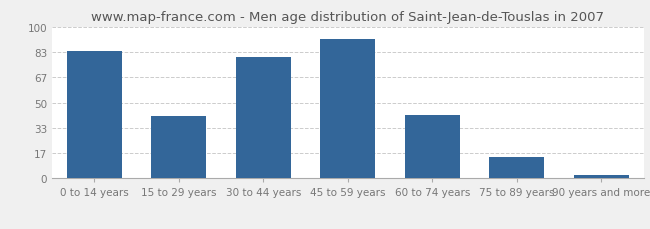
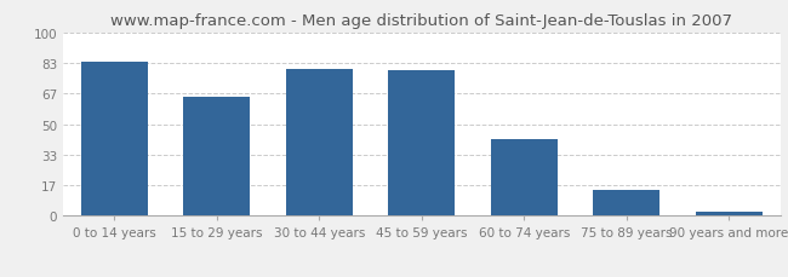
15 to 29 years: 41 -> 65
45 to 59 years: 92 -> 79
